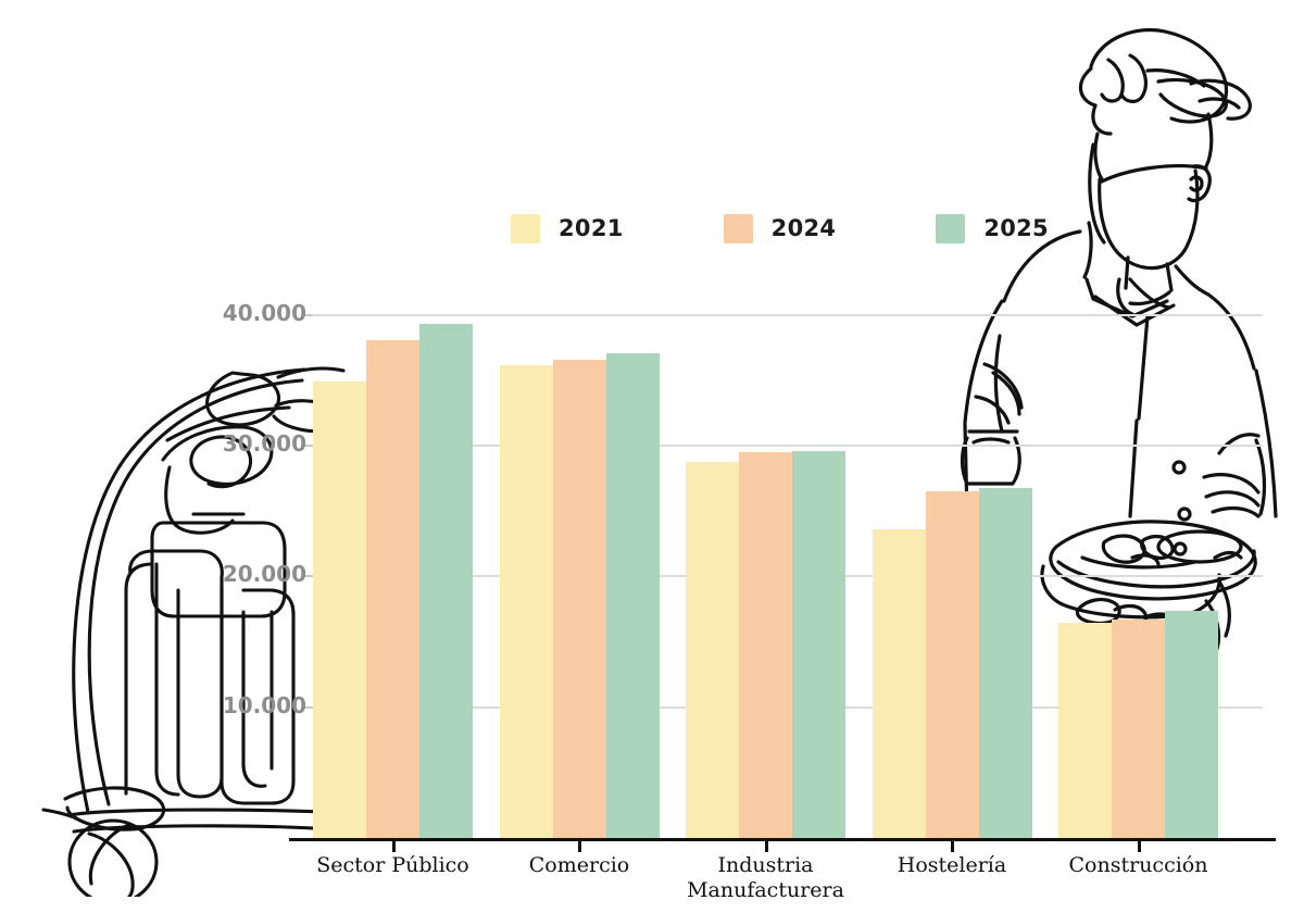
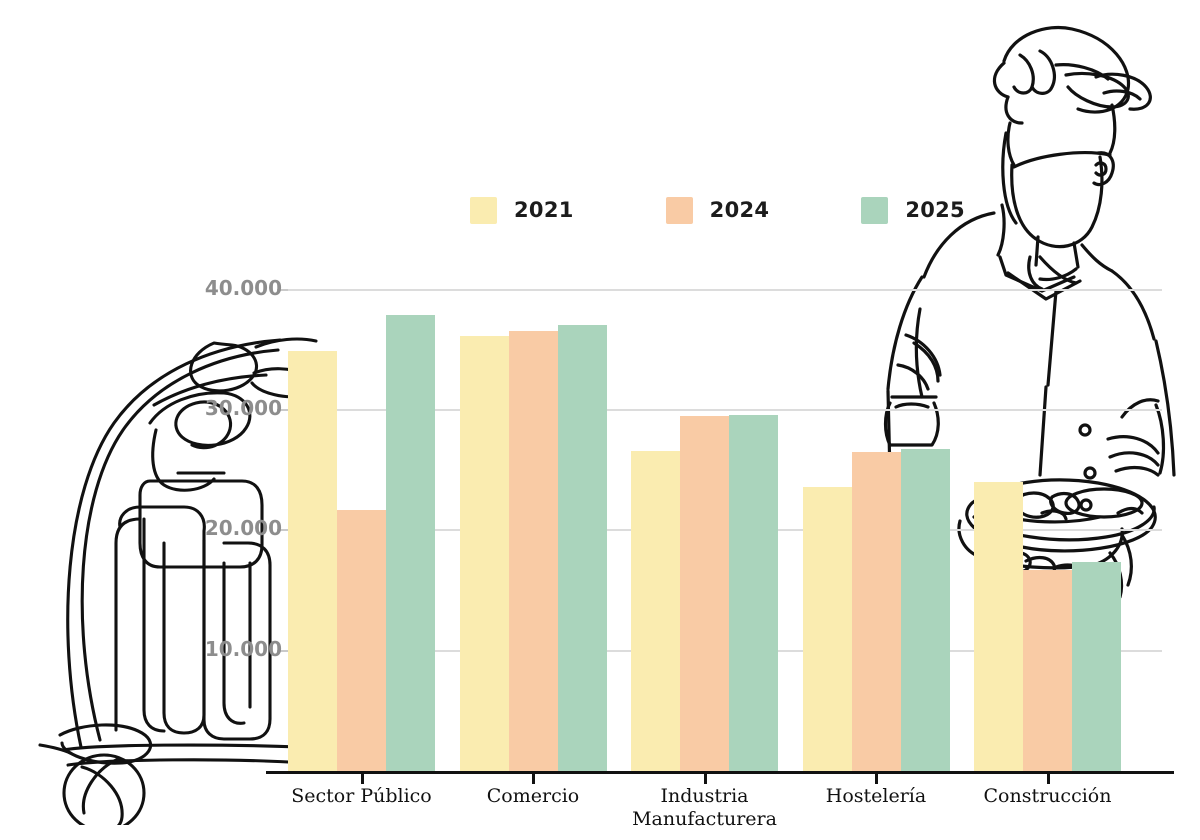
2024/Sector Público: 38100 -> 21700
2025/Sector Público: 39300 -> 37900
2021/Industria Manufacturera: 28800 -> 26600
2021/Construcción: 16500 -> 24000
